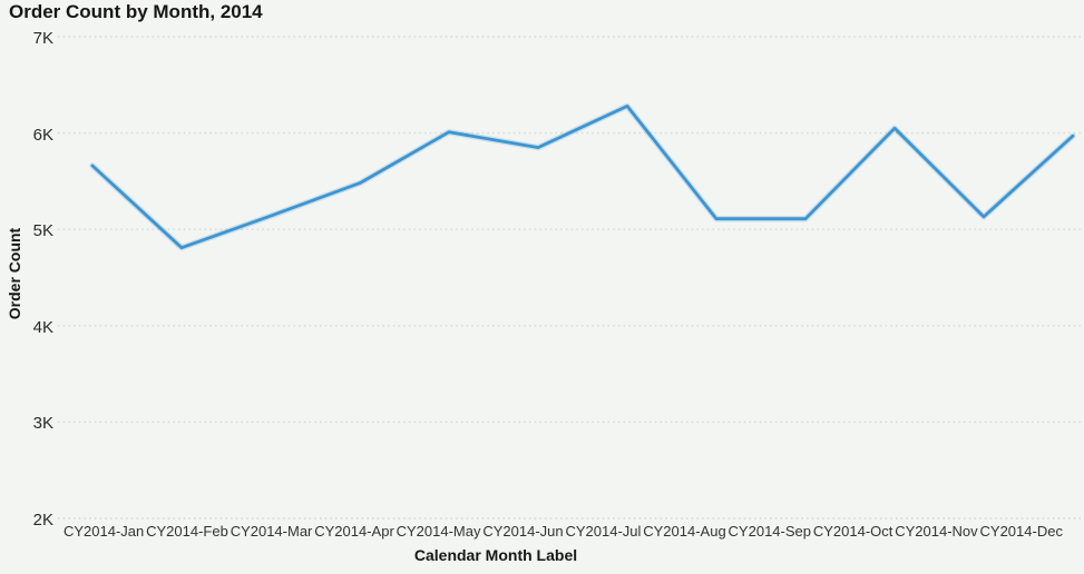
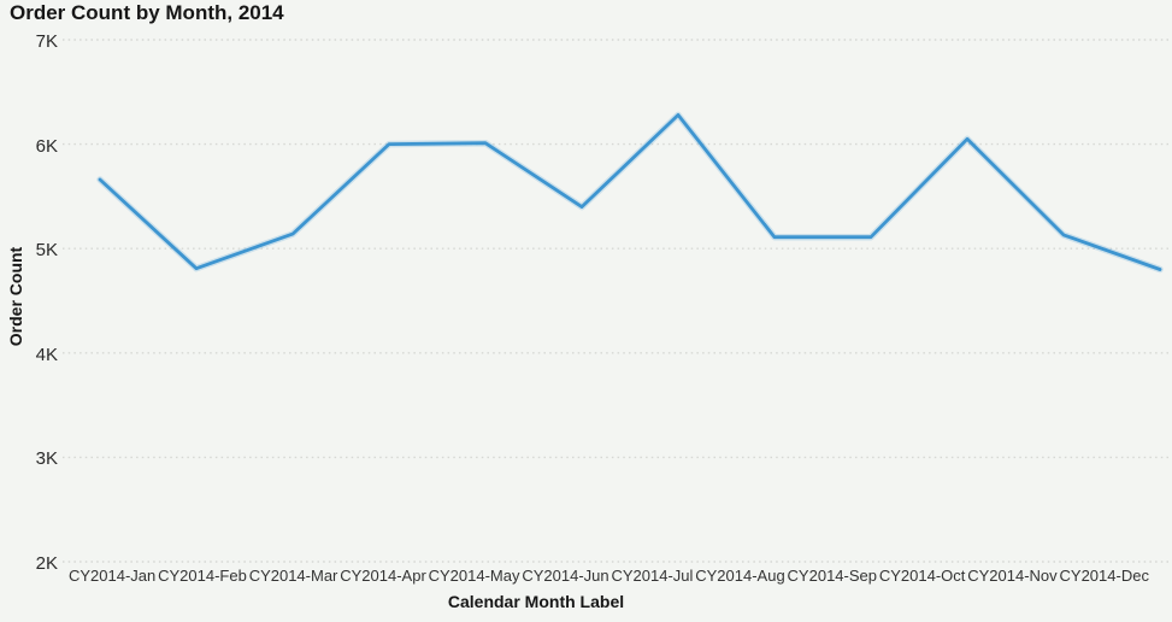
CY2014-Apr: 5.5K -> 6.0K
CY2014-Jun: 5.8K -> 5.4K
CY2014-Dec: 6.0K -> 4.8K
